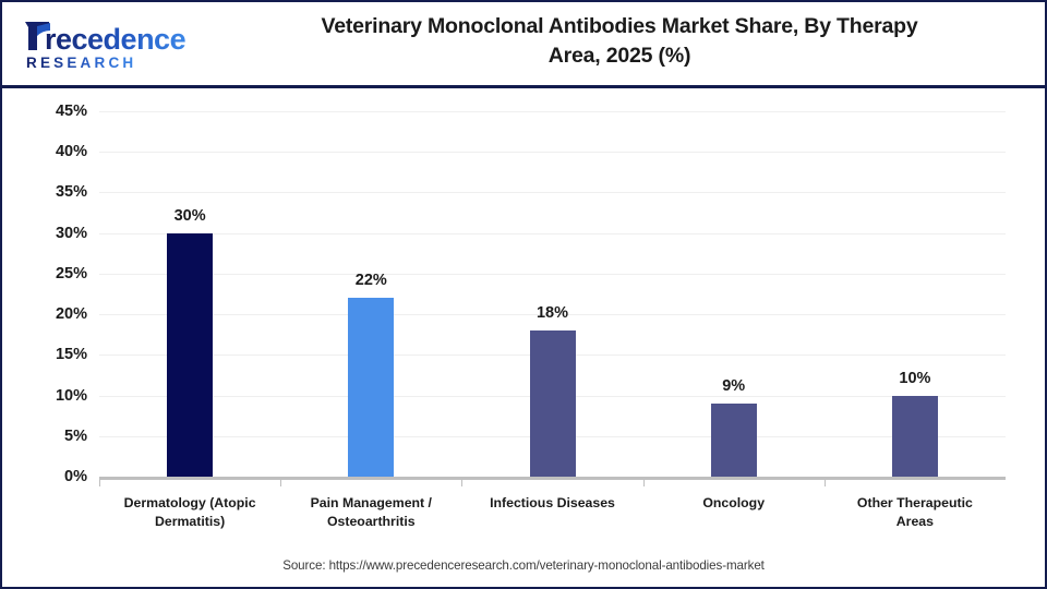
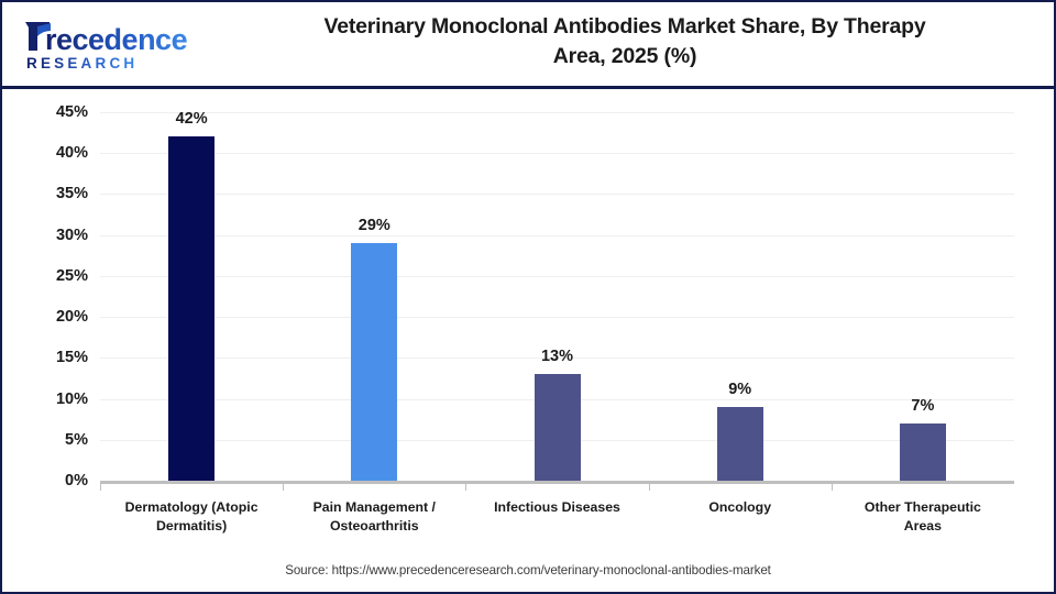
Dermatology (Atopic Dermatitis): 30% -> 42%
Pain Management / Osteoarthritis: 22% -> 29%
Infectious Diseases: 18% -> 13%
Other Therapeutic Areas: 10% -> 7%
